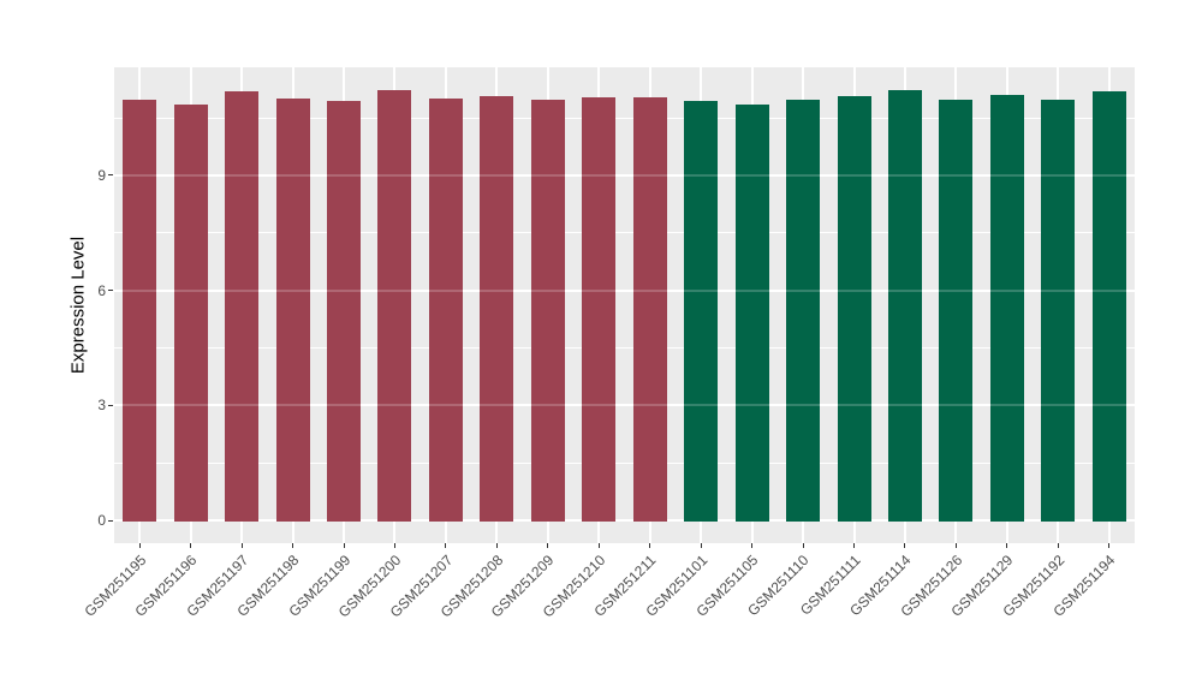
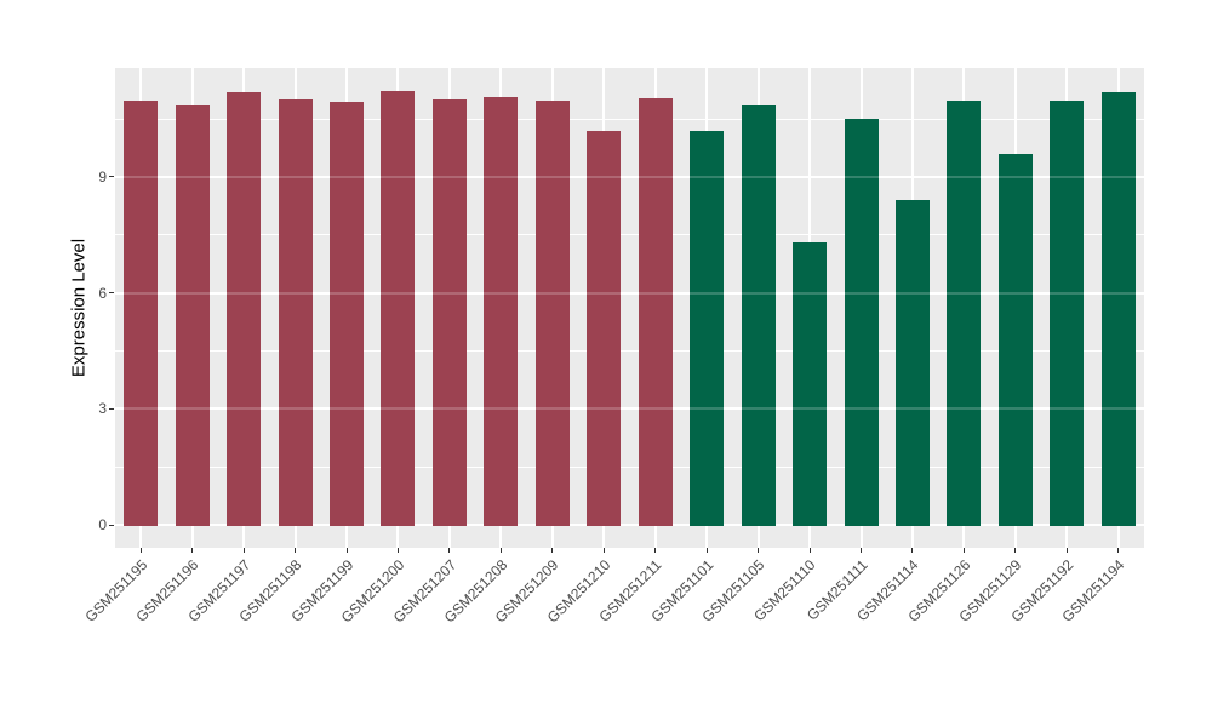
GSM251210: 11.0 -> 10.2
GSM251101: 10.9 -> 10.2
GSM251110: 11.0 -> 7.3
GSM251111: 11.1 -> 10.5
GSM251114: 11.2 -> 8.4
GSM251129: 11.1 -> 9.6
